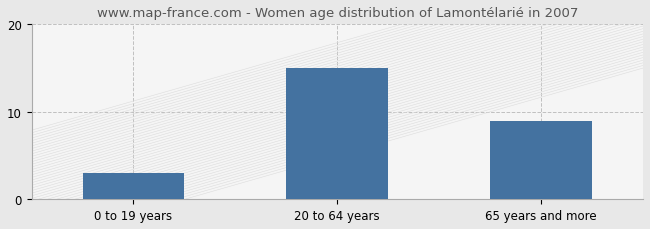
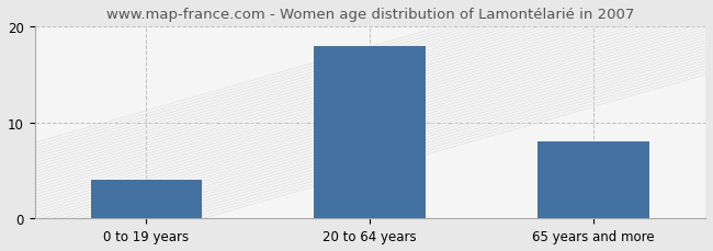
0 to 19 years: 3 -> 4
20 to 64 years: 15 -> 18
65 years and more: 9 -> 8
